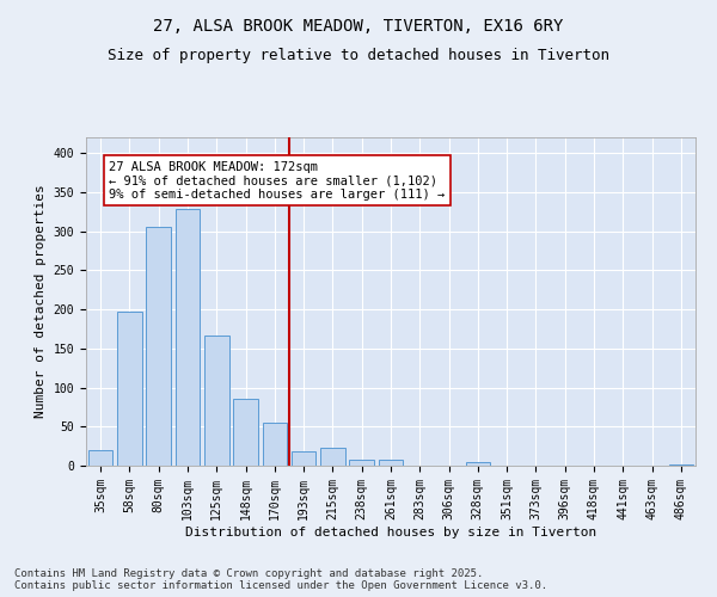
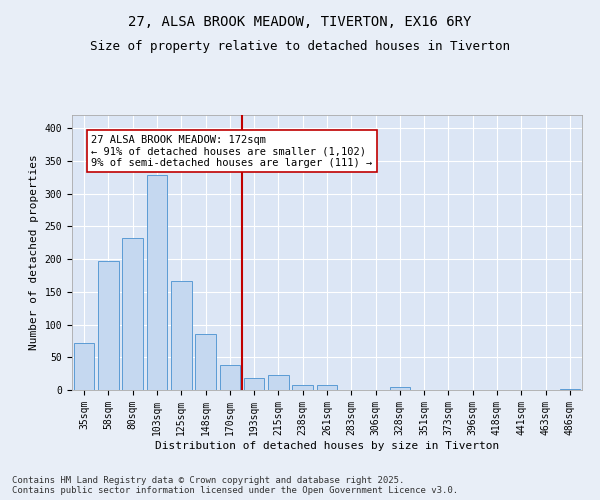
35sqm: 20 -> 72
80sqm: 305 -> 232
170sqm: 55 -> 38
